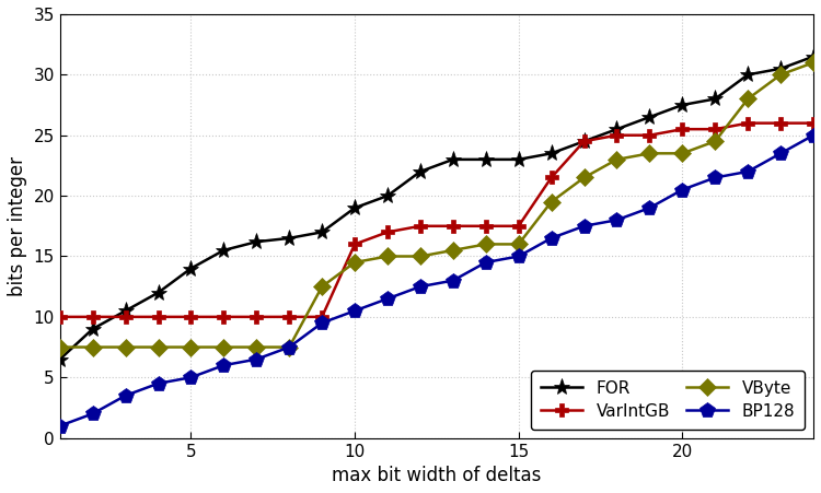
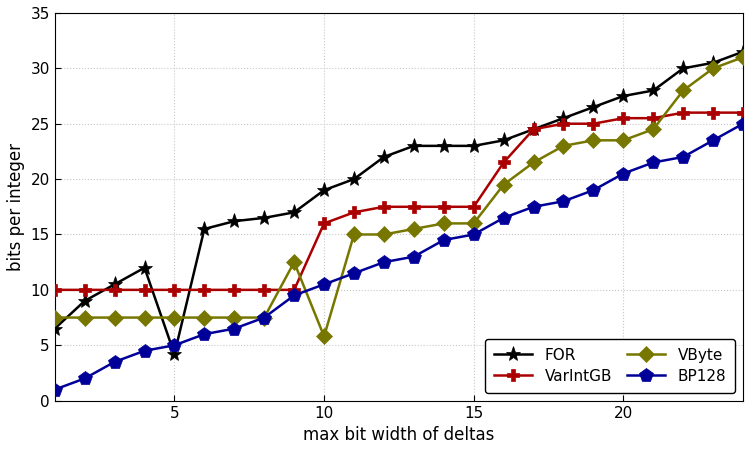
FOR/5: 14.0 -> 4.2
VByte/10: 14.5 -> 5.8
